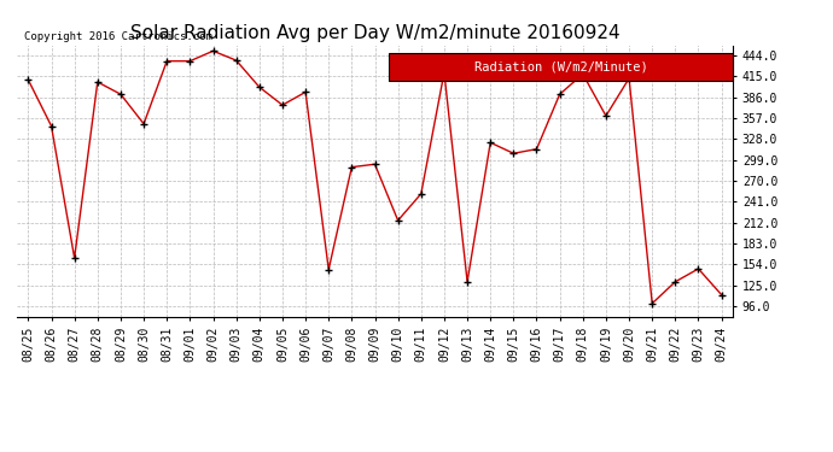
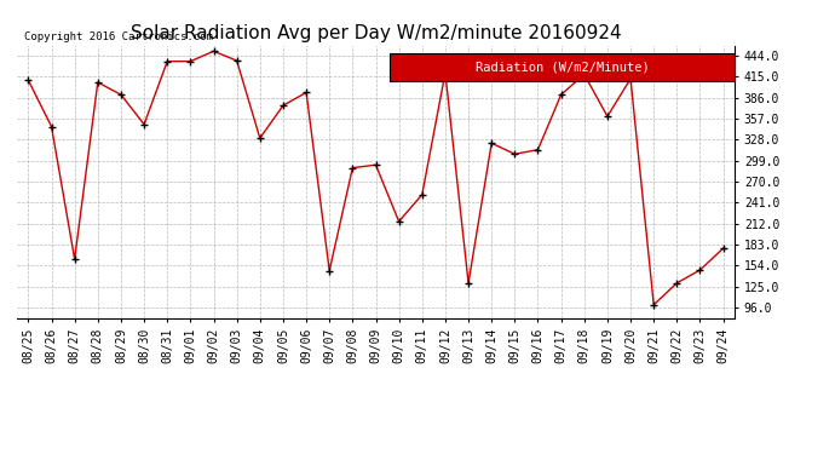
09/04: 400 -> 330
09/24: 112 -> 178
